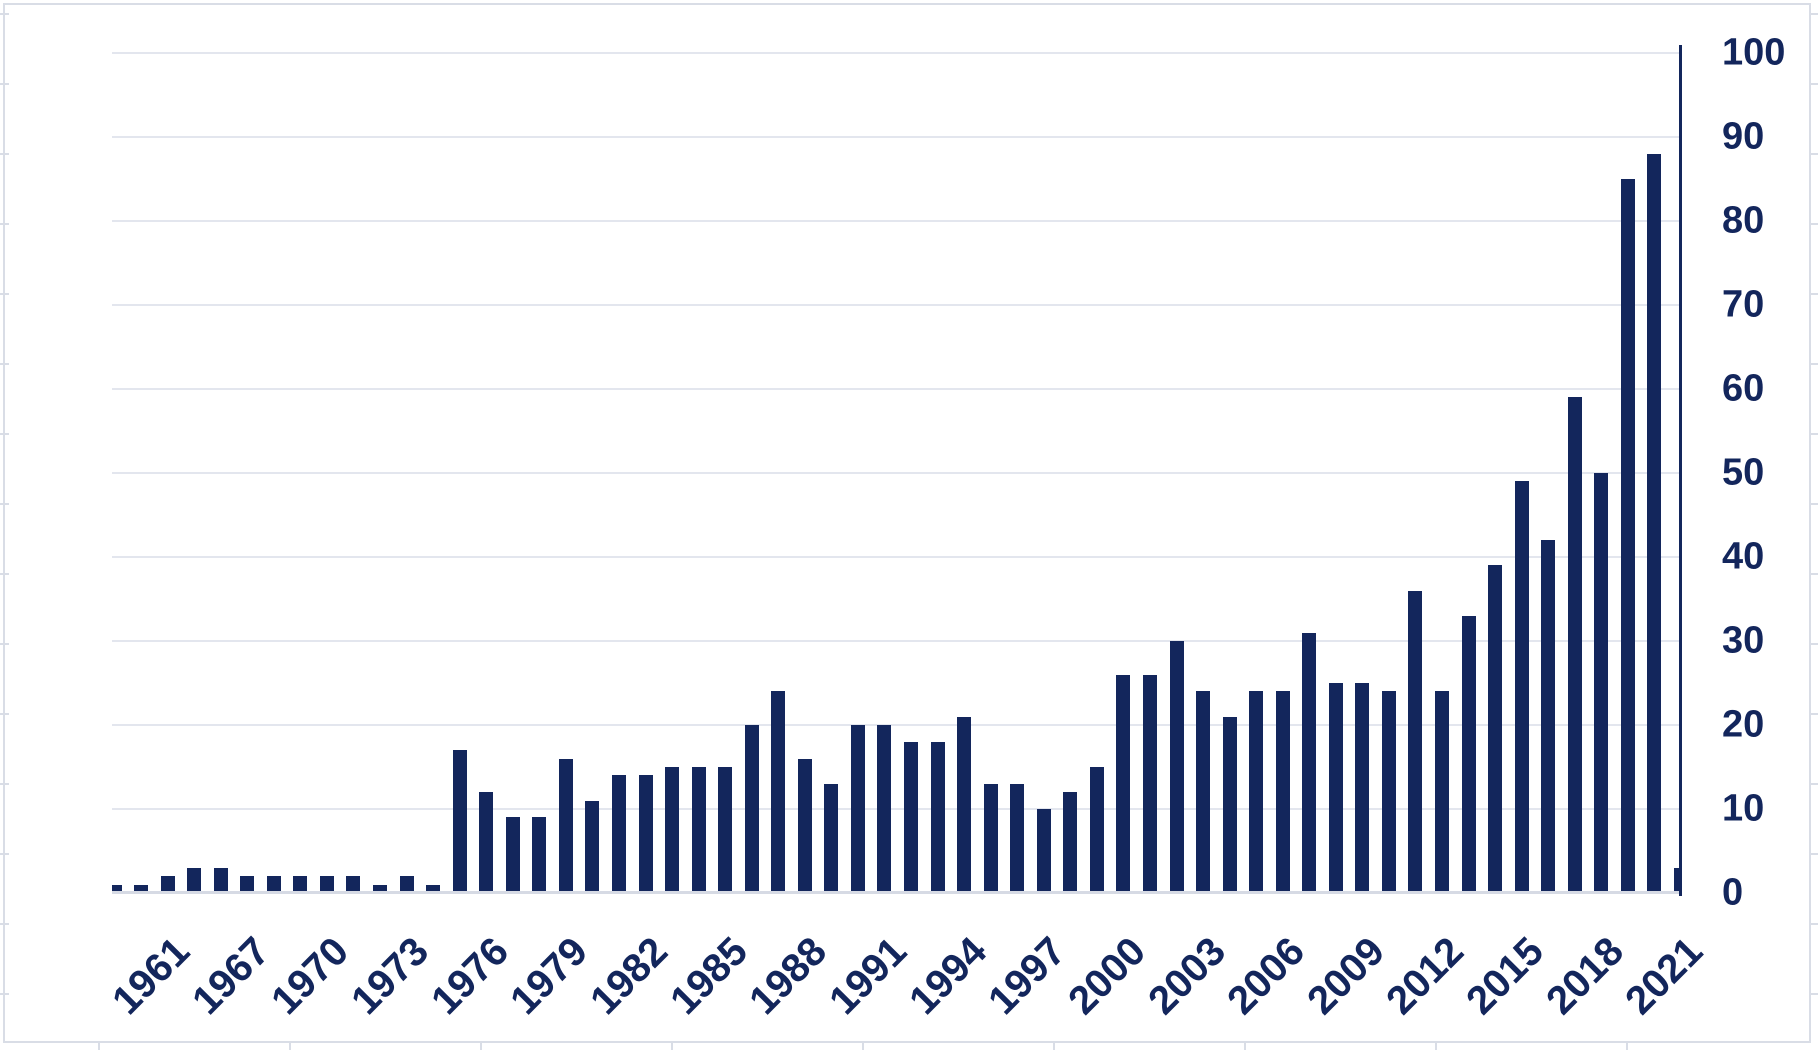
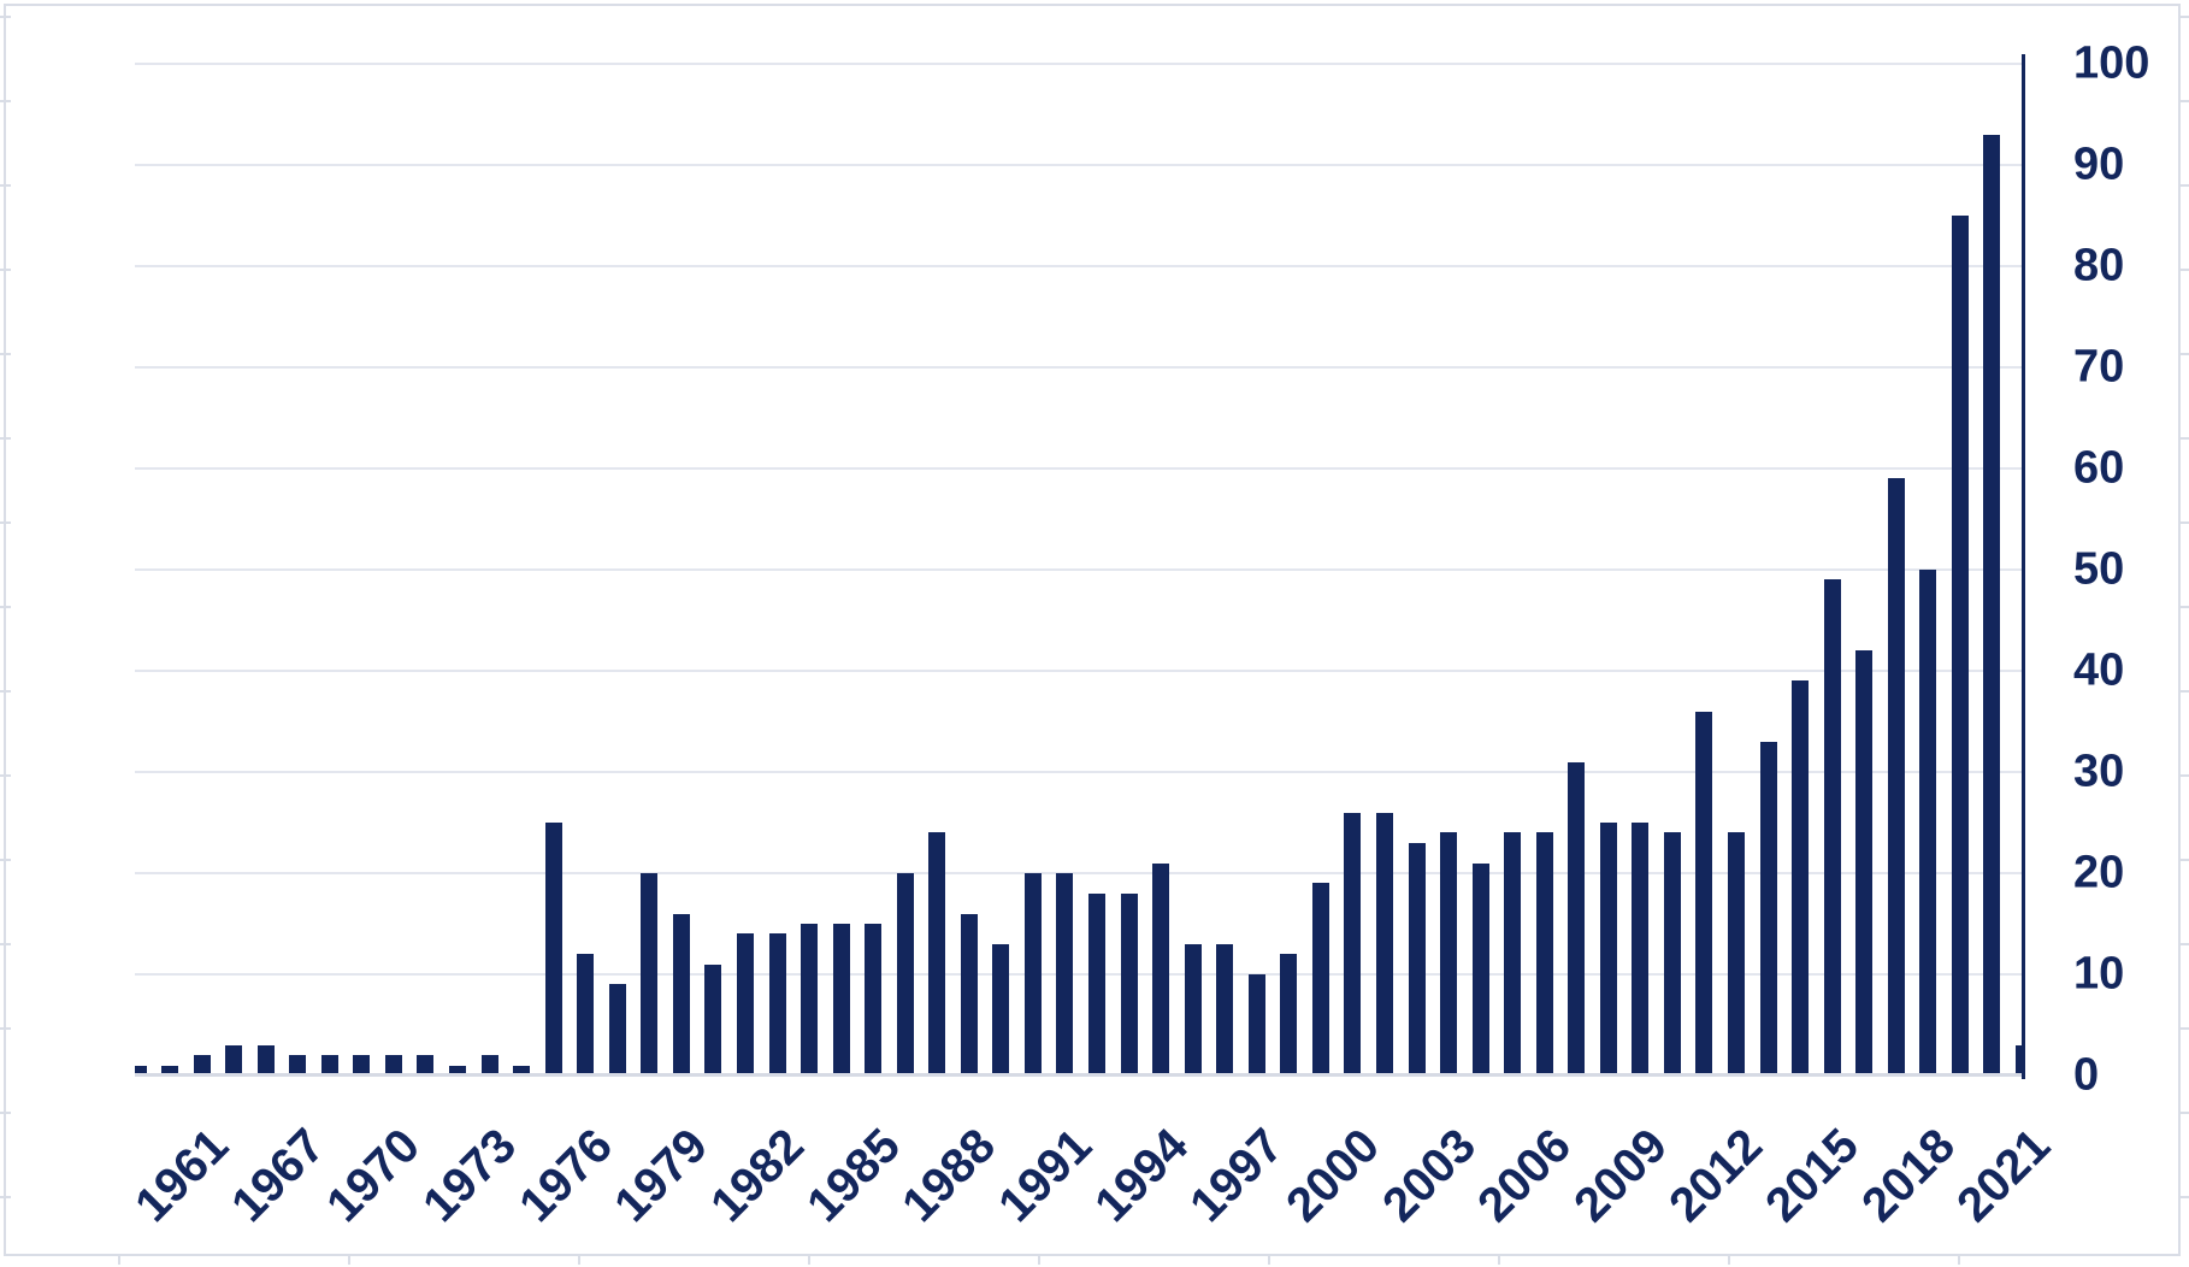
1976: 17 -> 25
1979: 9 -> 20
2000: 15 -> 19
2003: 30 -> 23
2021: 88 -> 93
